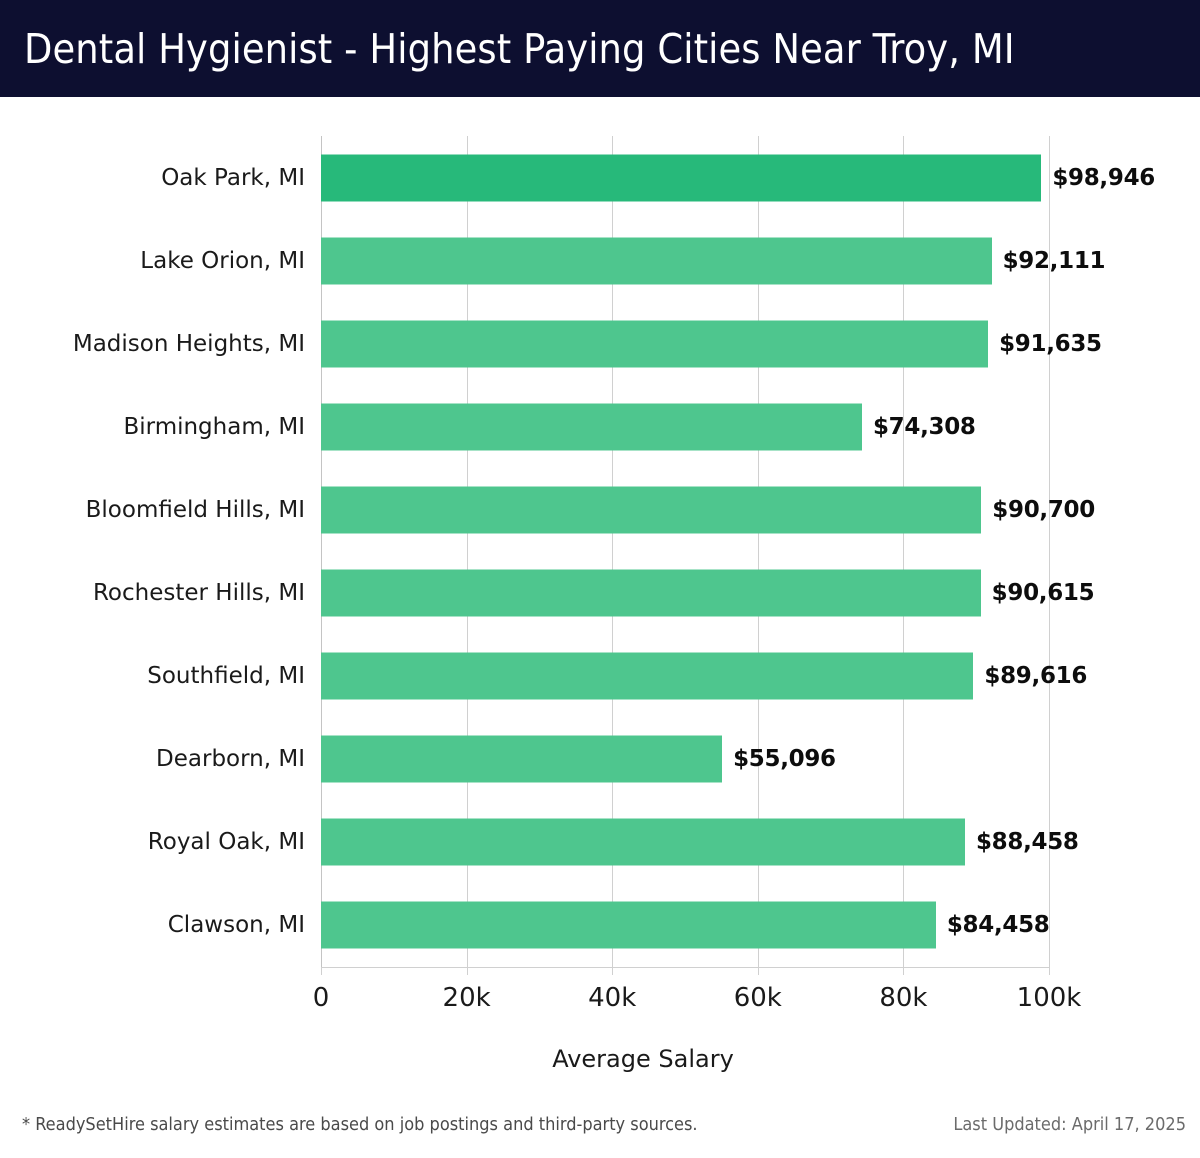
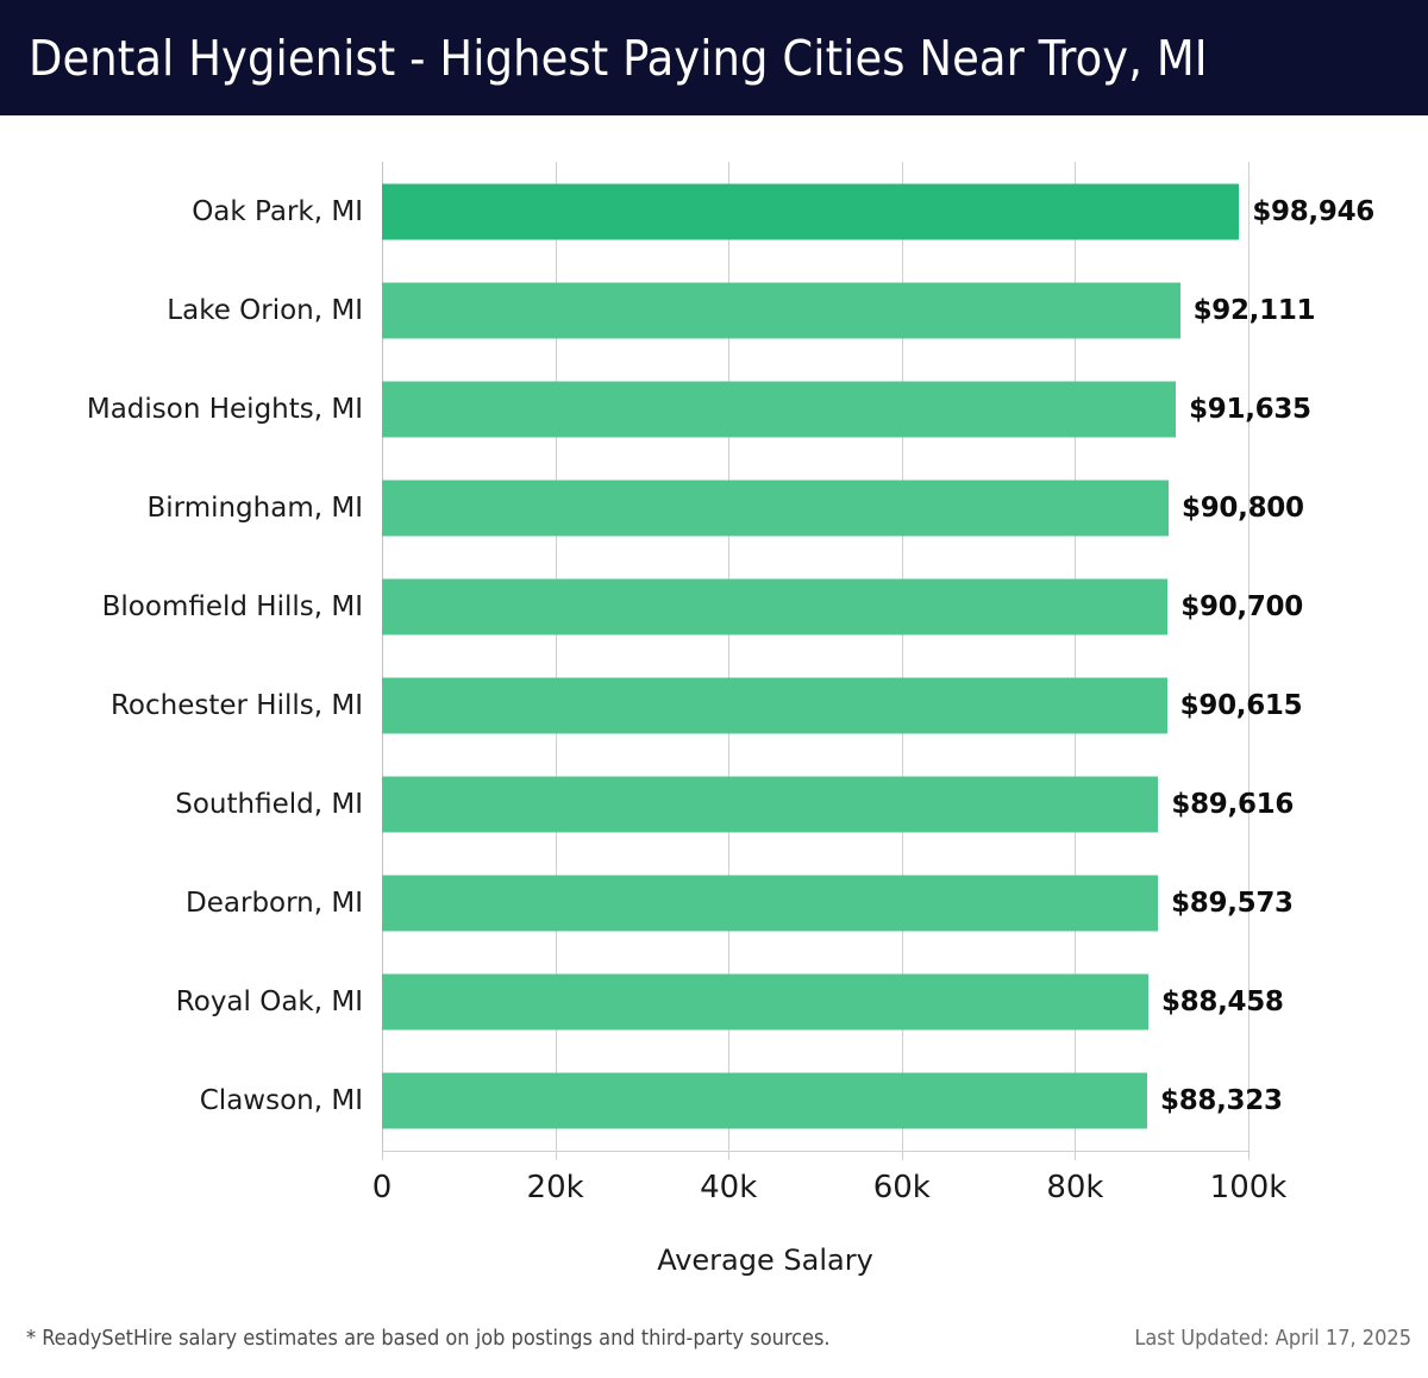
Birmingham, MI: $74,308 -> $90,800
Dearborn, MI: $55,096 -> $89,573
Clawson, MI: $84,458 -> $88,323
